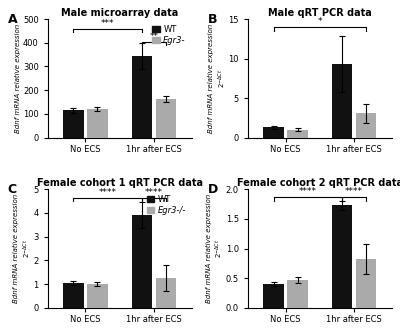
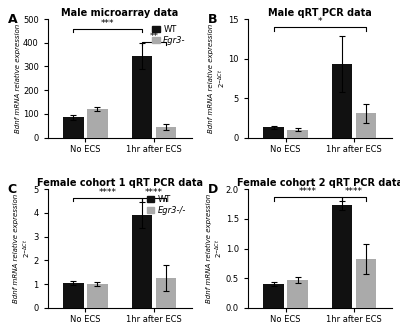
Male microarray data/WT/No ECS: 115 -> 85
Male microarray data/Egr3-/1hr after ECS: 163 -> 45
